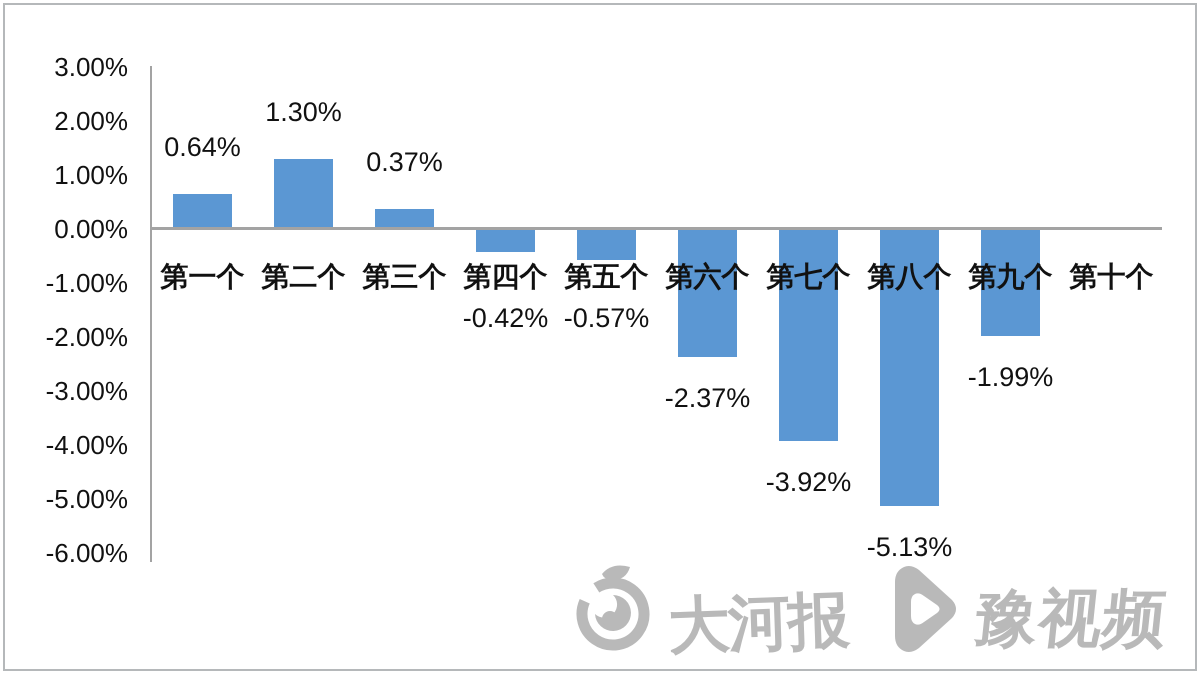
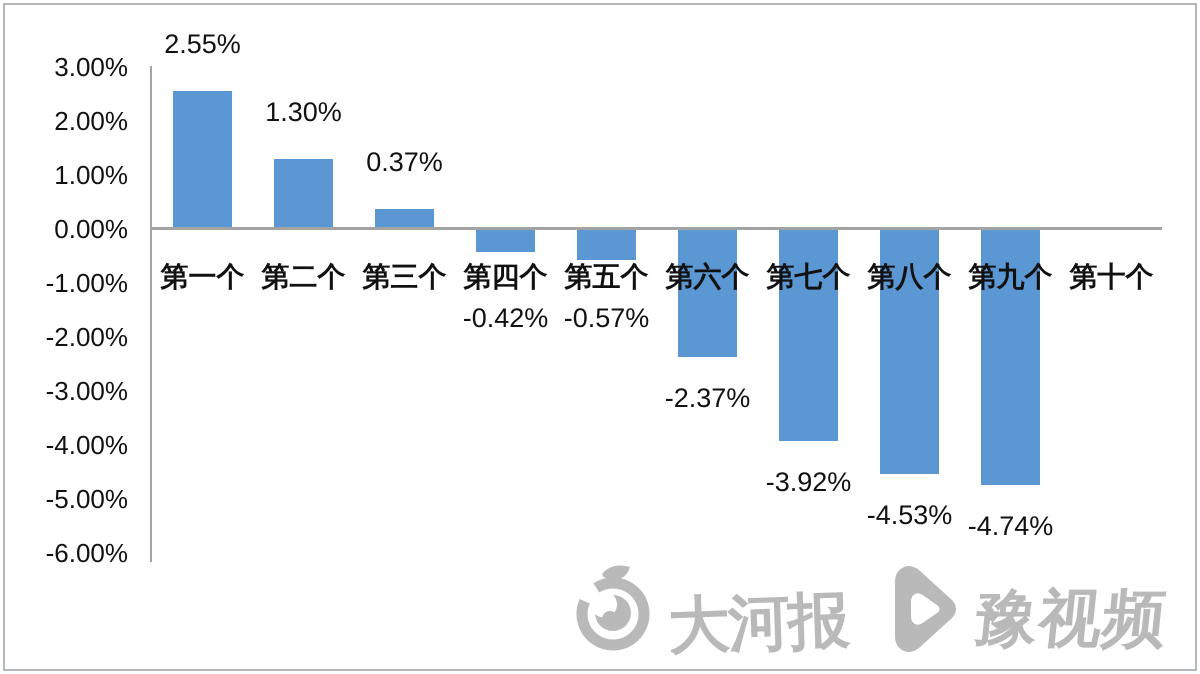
第一个: 0.64% -> 2.55%
第八个: -5.13% -> -4.53%
第九个: -1.99% -> -4.74%
